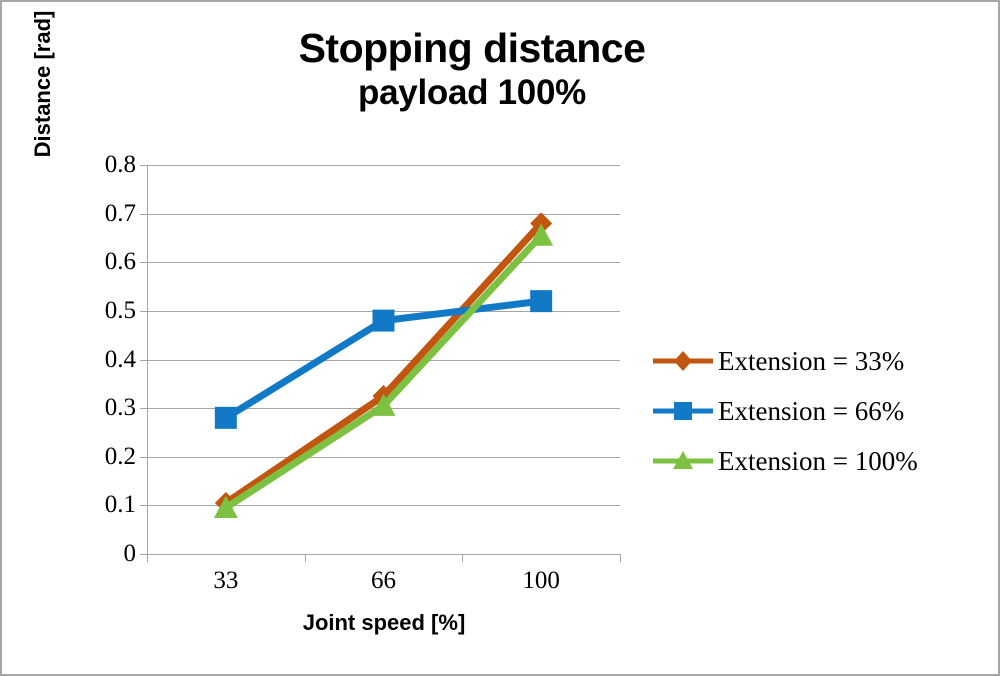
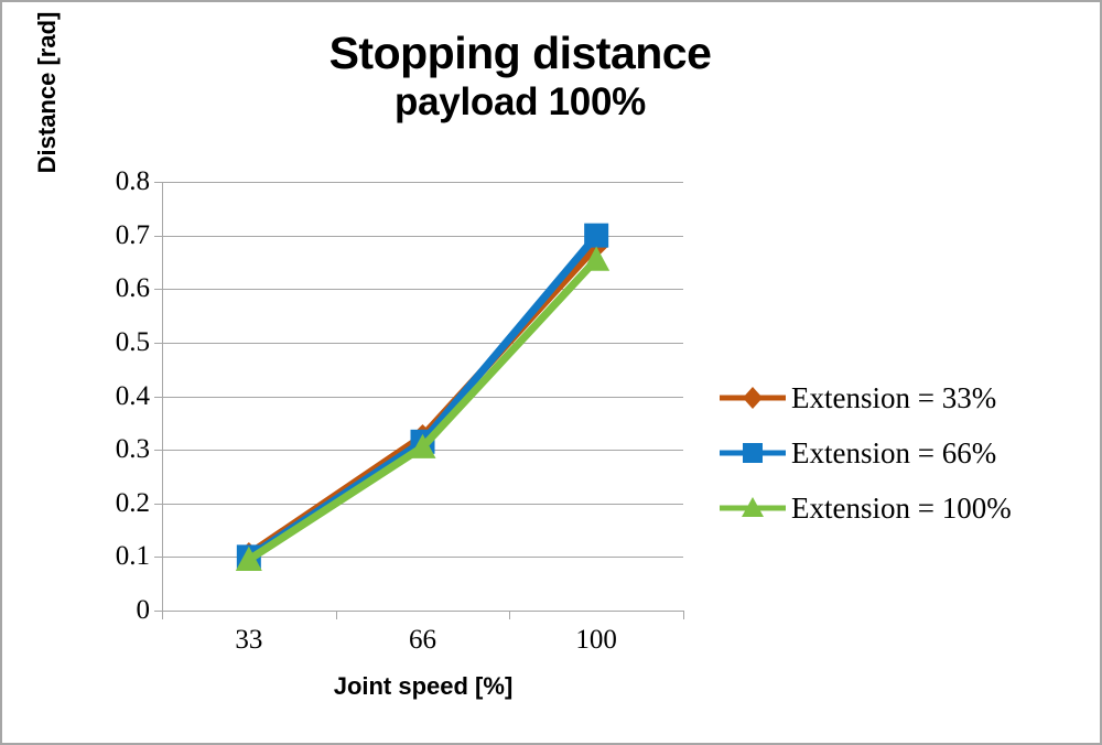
Extension = 66%/33: 0.28 -> 0.10
Extension = 66%/66: 0.48 -> 0.32
Extension = 66%/100: 0.52 -> 0.70
